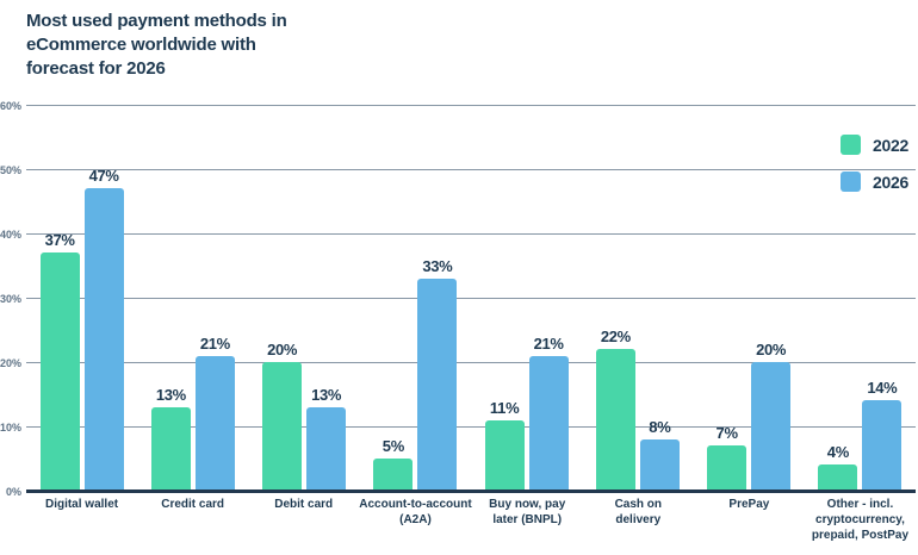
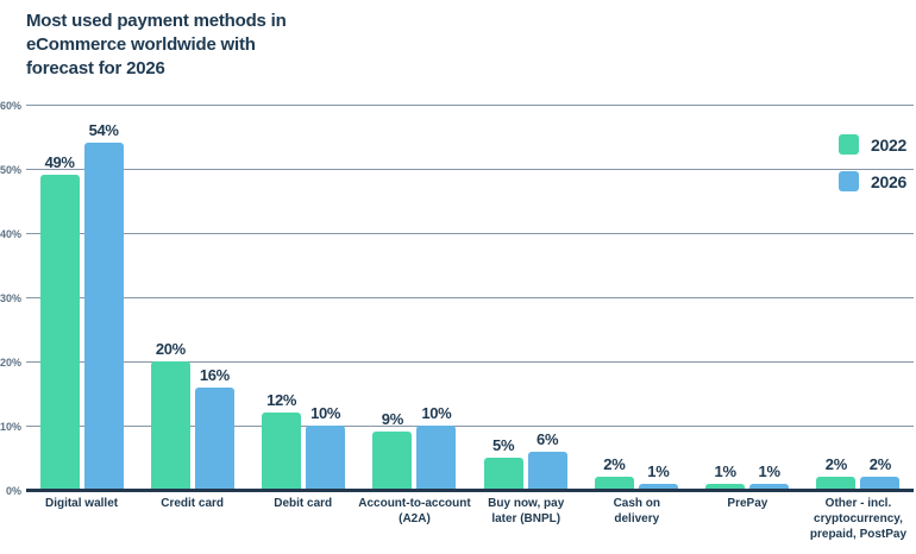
2022/Digital wallet: 37% -> 49%
2026/Digital wallet: 47% -> 54%
2022/Credit card: 13% -> 20%
2026/Credit card: 21% -> 16%
2022/Debit card: 20% -> 12%
2026/Debit card: 13% -> 10%
2022/Account-to-account (A2A): 5% -> 9%
2026/Account-to-account (A2A): 33% -> 10%
2022/Buy now, pay later (BNPL): 11% -> 5%
2026/Buy now, pay later (BNPL): 21% -> 6%
2022/Cash on delivery: 22% -> 2%
2026/Cash on delivery: 8% -> 1%
2022/PrePay: 7% -> 1%
2026/PrePay: 20% -> 1%
2022/Other - incl. cryptocurrency, prepaid, PostPay: 4% -> 2%
2026/Other - incl. cryptocurrency, prepaid, PostPay: 14% -> 2%
